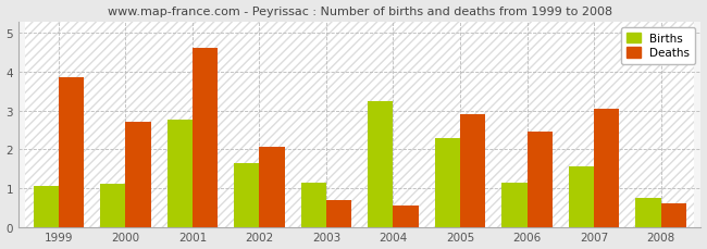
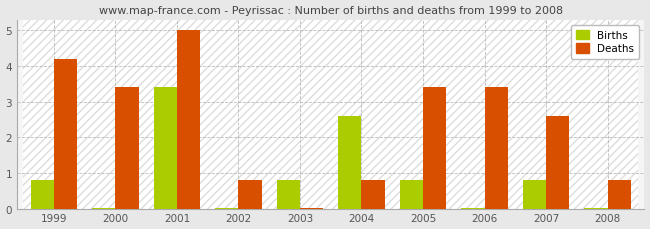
Births/1999: 1.05 -> 0.80
Deaths/1999: 3.85 -> 4.20
Births/2000: 1.10 -> 0.03
Deaths/2000: 2.70 -> 3.40
Births/2001: 2.75 -> 3.40
Deaths/2001: 4.60 -> 5.00
Births/2002: 1.65 -> 0.03
Deaths/2002: 2.05 -> 0.80
Births/2003: 1.15 -> 0.80
Deaths/2003: 0.70 -> 0.03
Births/2004: 3.25 -> 2.60
Deaths/2004: 0.55 -> 0.80
Births/2005: 2.30 -> 0.80
Deaths/2005: 2.90 -> 3.40
Births/2006: 1.15 -> 0.03
Deaths/2006: 2.45 -> 3.40
Births/2007: 1.55 -> 0.80
Deaths/2007: 3.05 -> 2.60
Births/2008: 0.75 -> 0.03
Deaths/2008: 0.60 -> 0.80
